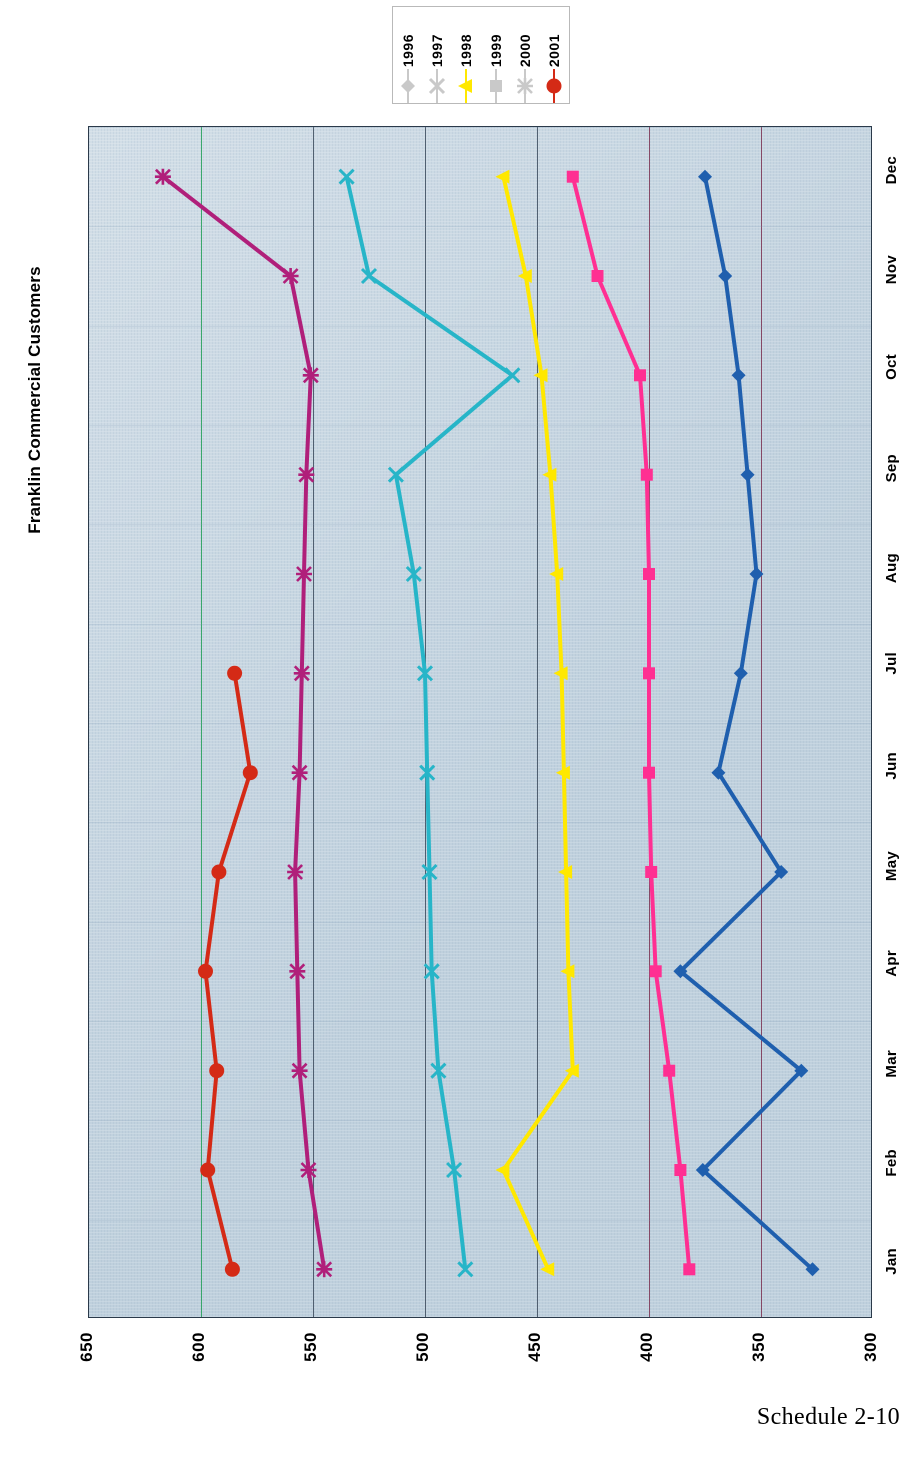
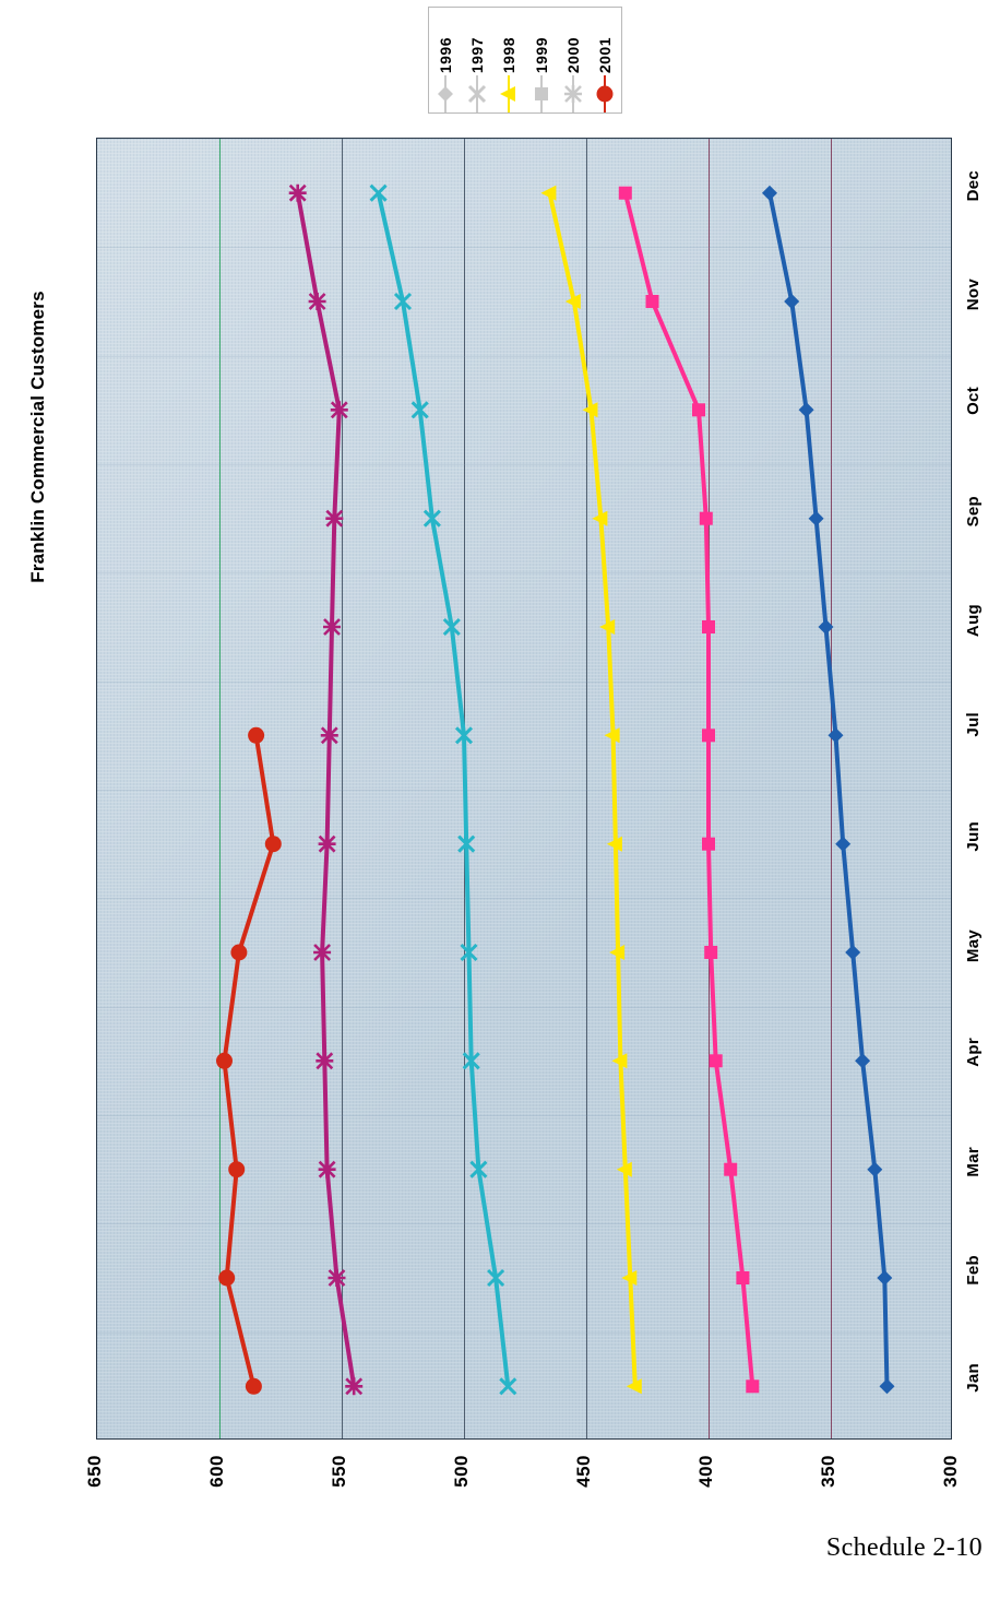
1998/Jan: 445 -> 430
1996/Feb: 376 -> 328
1998/Feb: 465 -> 432
1996/Apr: 386 -> 337
1996/Jun: 369 -> 345
1996/Jul: 359 -> 348
1997/Oct: 461 -> 518
2000/Dec: 617 -> 568
